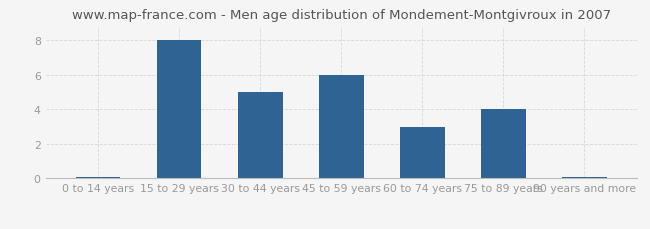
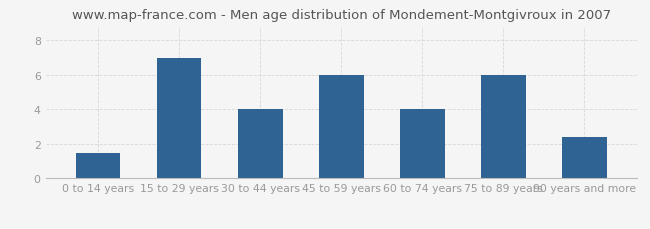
0 to 14 years: 0.1 -> 1.5
15 to 29 years: 8.0 -> 7.0
30 to 44 years: 5.0 -> 4.0
60 to 74 years: 3.0 -> 4.0
75 to 89 years: 4.0 -> 6.0
90 years and more: 0.1 -> 2.4
